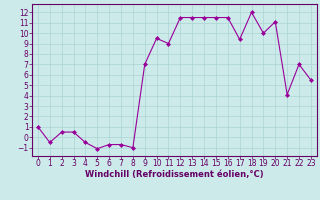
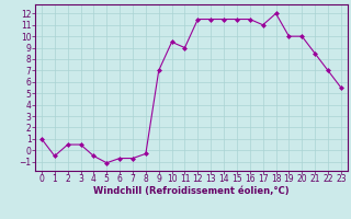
8: -1.0 -> -0.3
17: 9.4 -> 11.0
20: 11.1 -> 10.0
21: 4.1 -> 8.5
